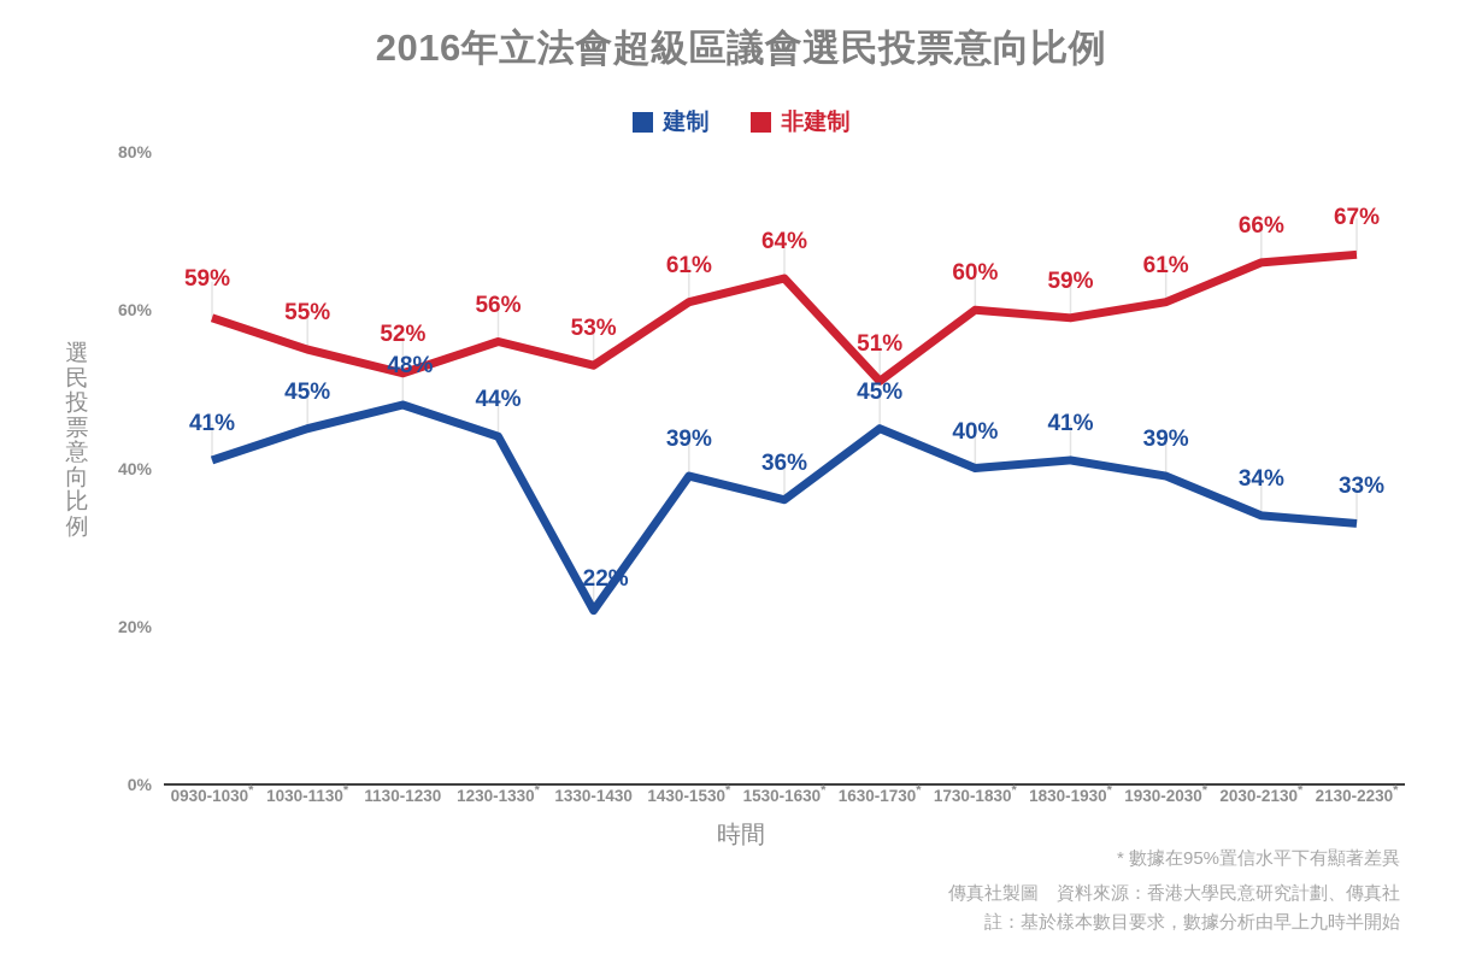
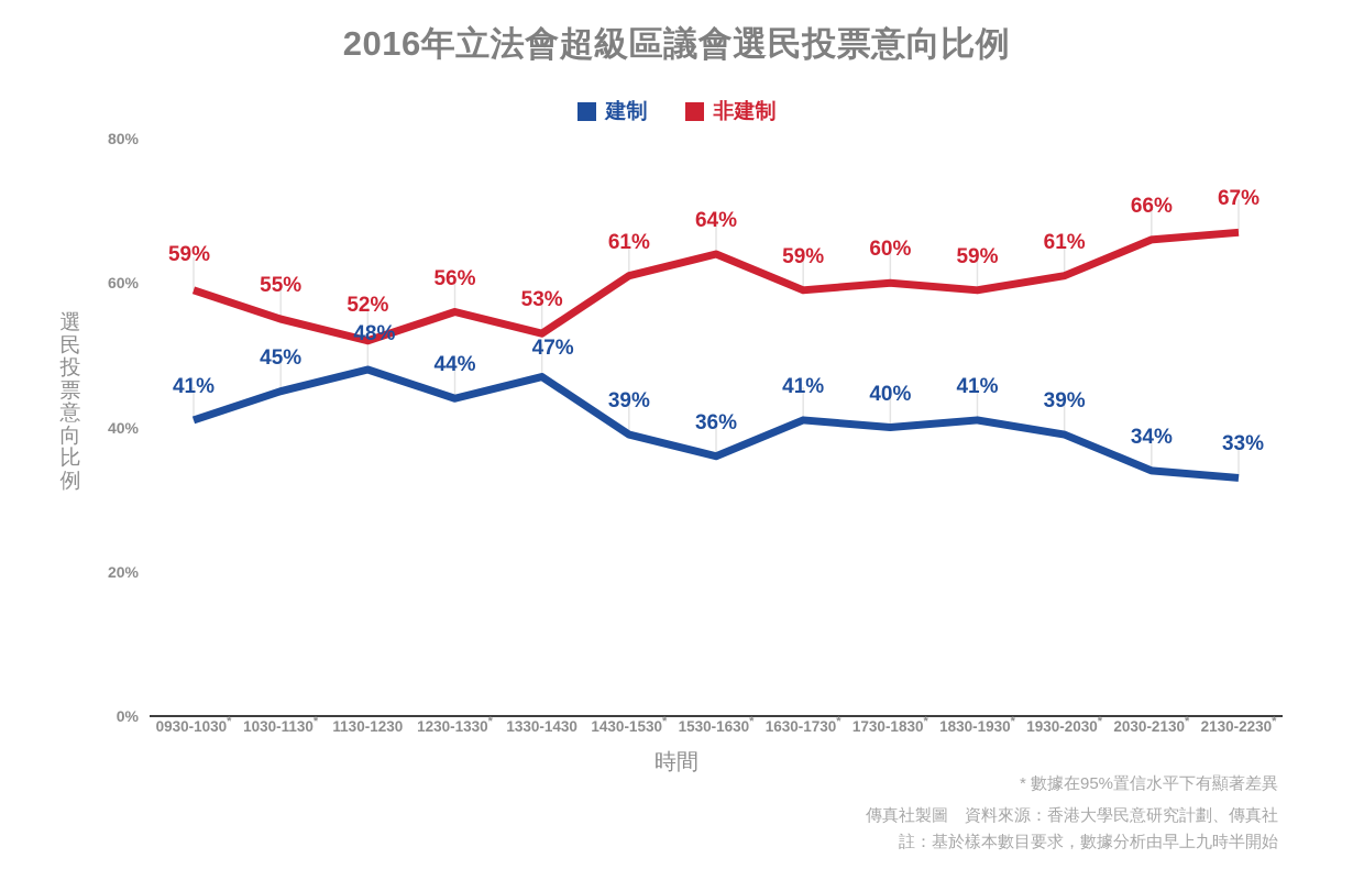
建制/1330-1430: 22% -> 47%
建制/1630-1730: 45% -> 41%
非建制/1630-1730: 51% -> 59%
